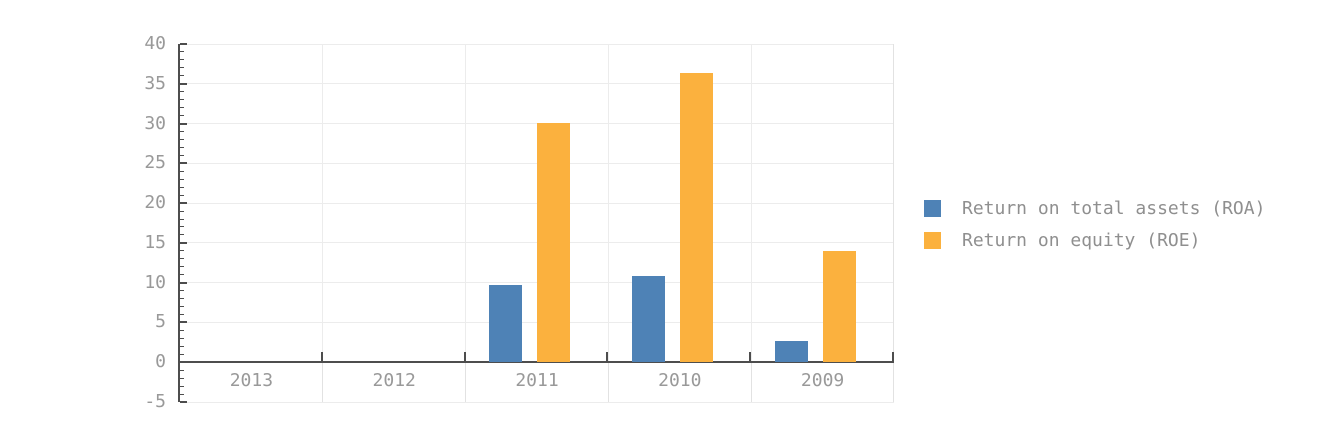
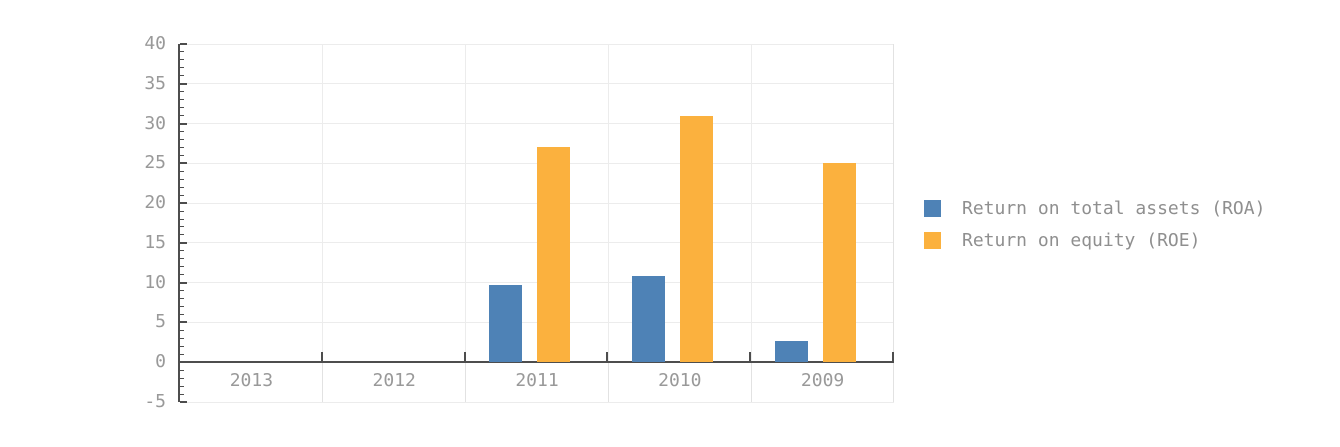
Return on equity (ROE)/2011: 30 -> 27
Return on equity (ROE)/2010: 36 -> 31
Return on equity (ROE)/2009: 14 -> 25
